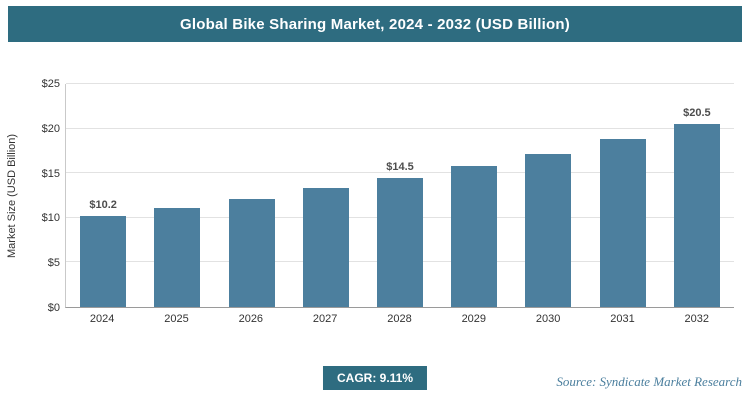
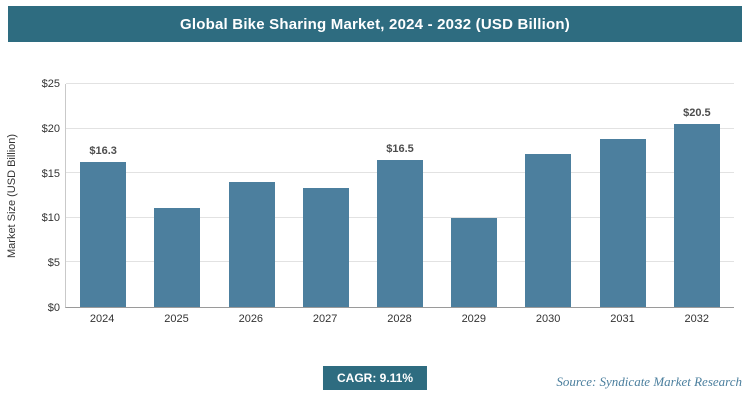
2024: $10.2 -> $16.3
2026: $12 -> $14
2028: $14.5 -> $16.5
2029: $16 -> $10
